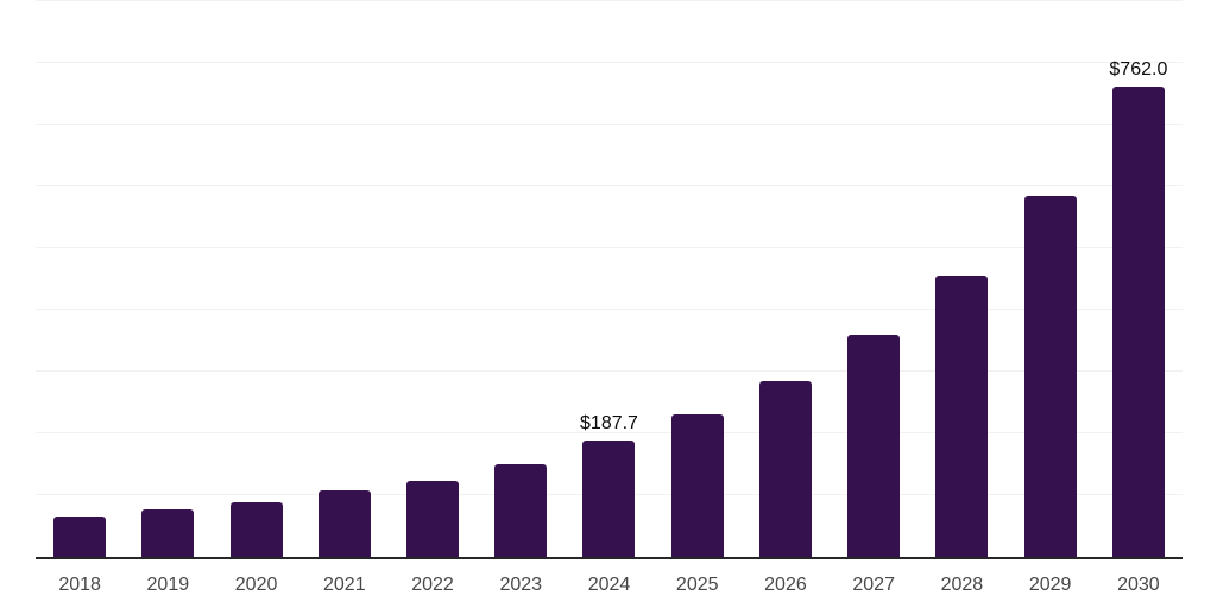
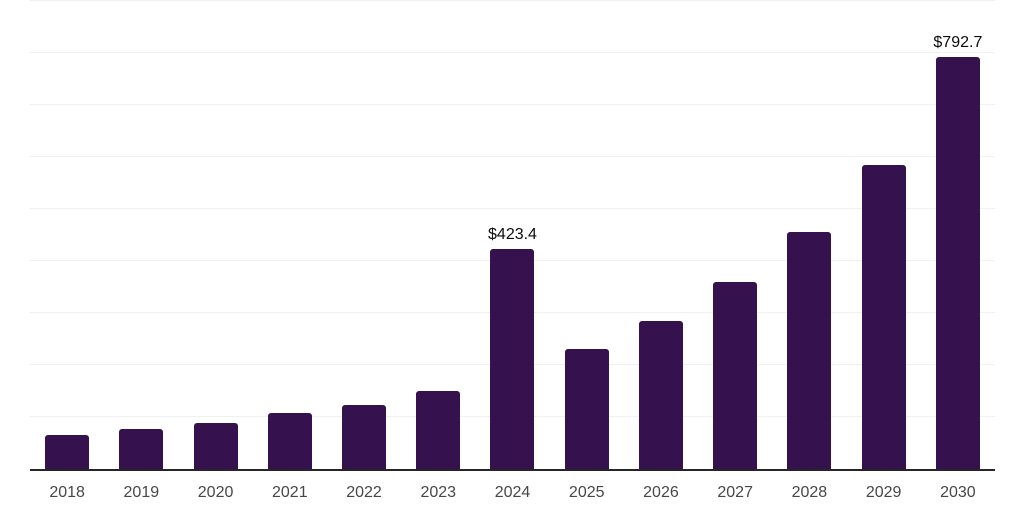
2024: $187.7 -> $423.4
2030: $762.0 -> $792.7
